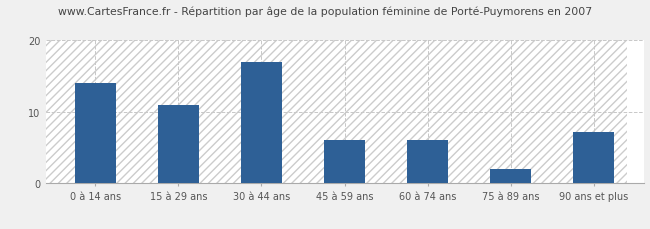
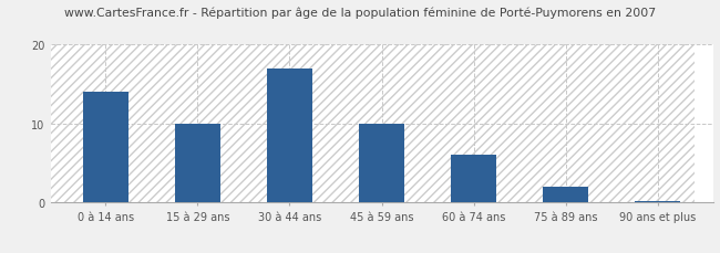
15 à 29 ans: 11.0 -> 10.0
45 à 59 ans: 6.0 -> 10.0
90 ans et plus: 7.2 -> 0.2
